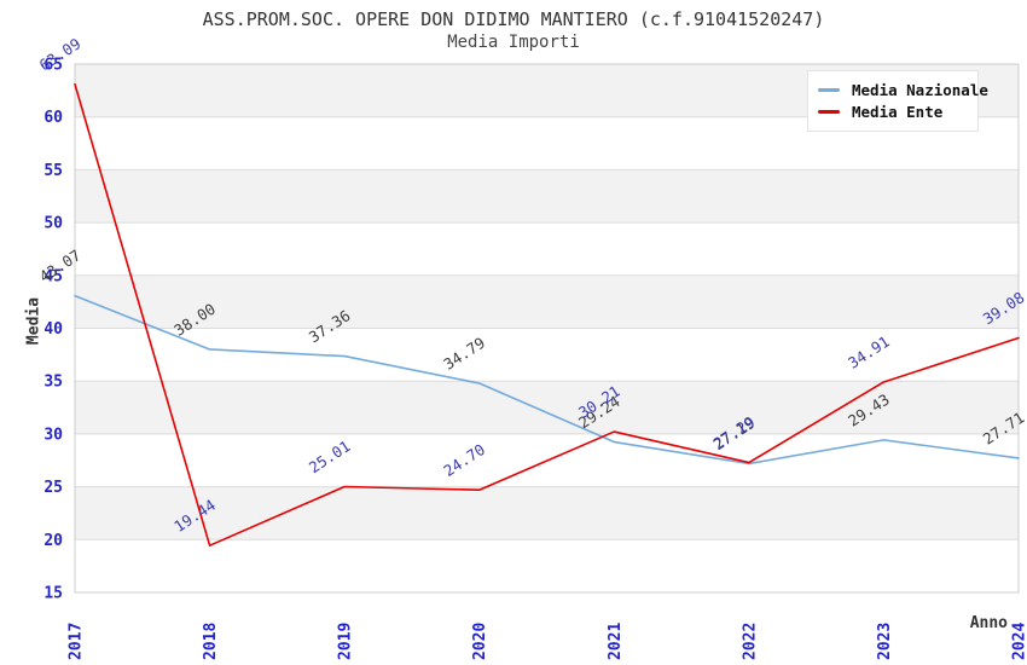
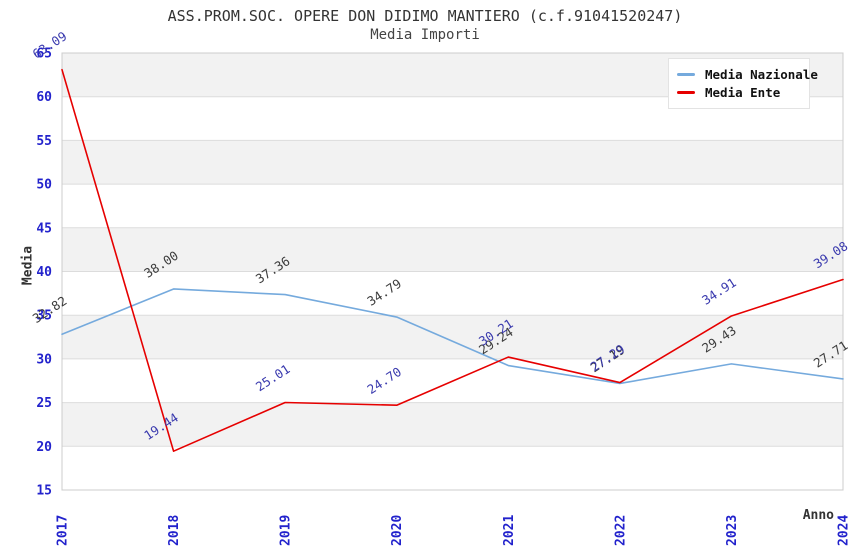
Media Nazionale/2017: 43.07 -> 32.82
